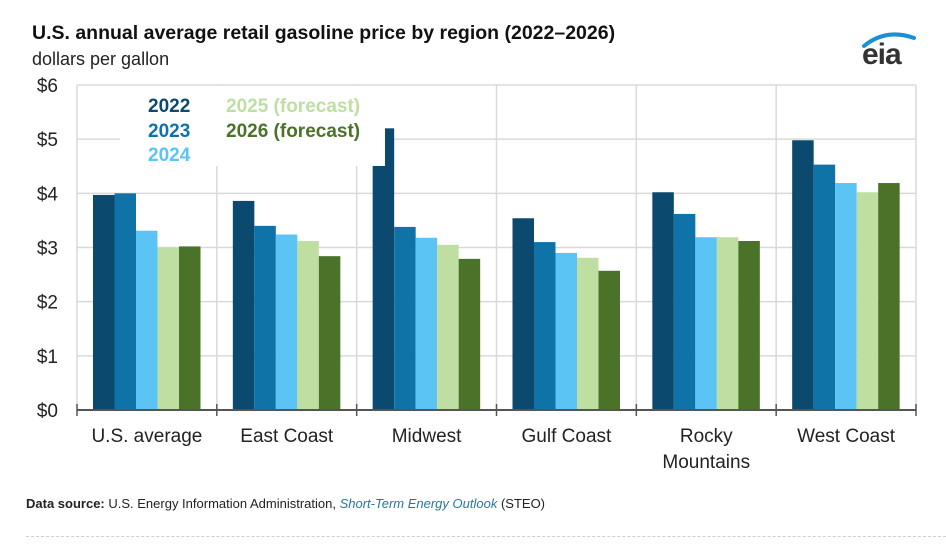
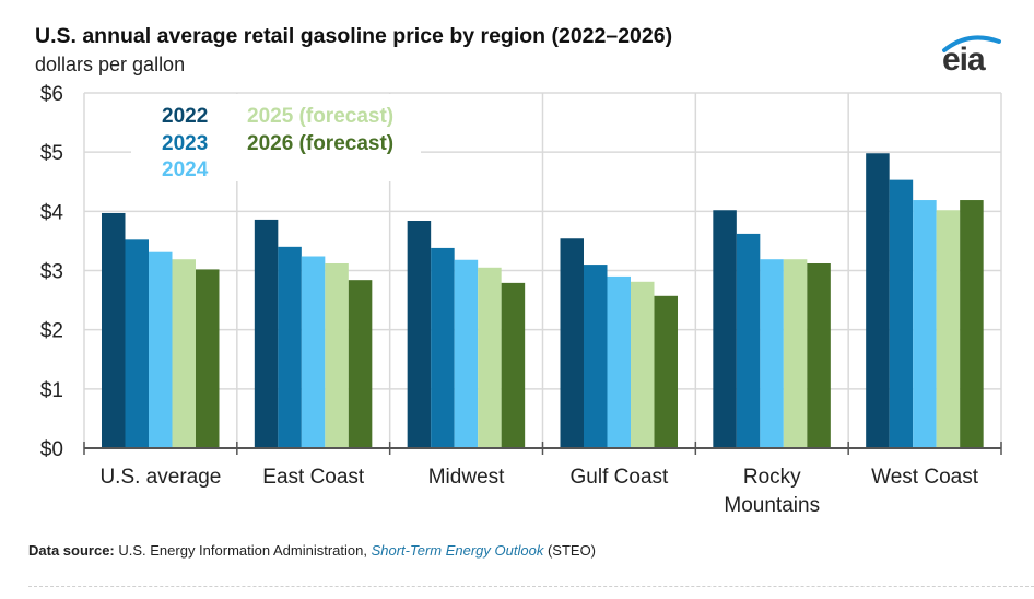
2023/U.S. average: $4.0 -> $3.5
2025 (forecast)/U.S. average: $3.0 -> $3.2
2022/Midwest: $5.2 -> $3.8
